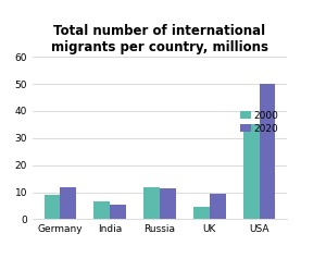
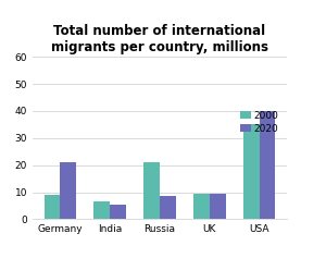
2020/Germany: 12.0 -> 21.0
2000/Russia: 12.0 -> 21.0
2020/Russia: 11.5 -> 8.5
2000/UK: 4.5 -> 9.5
2020/USA: 50.0 -> 40.0
